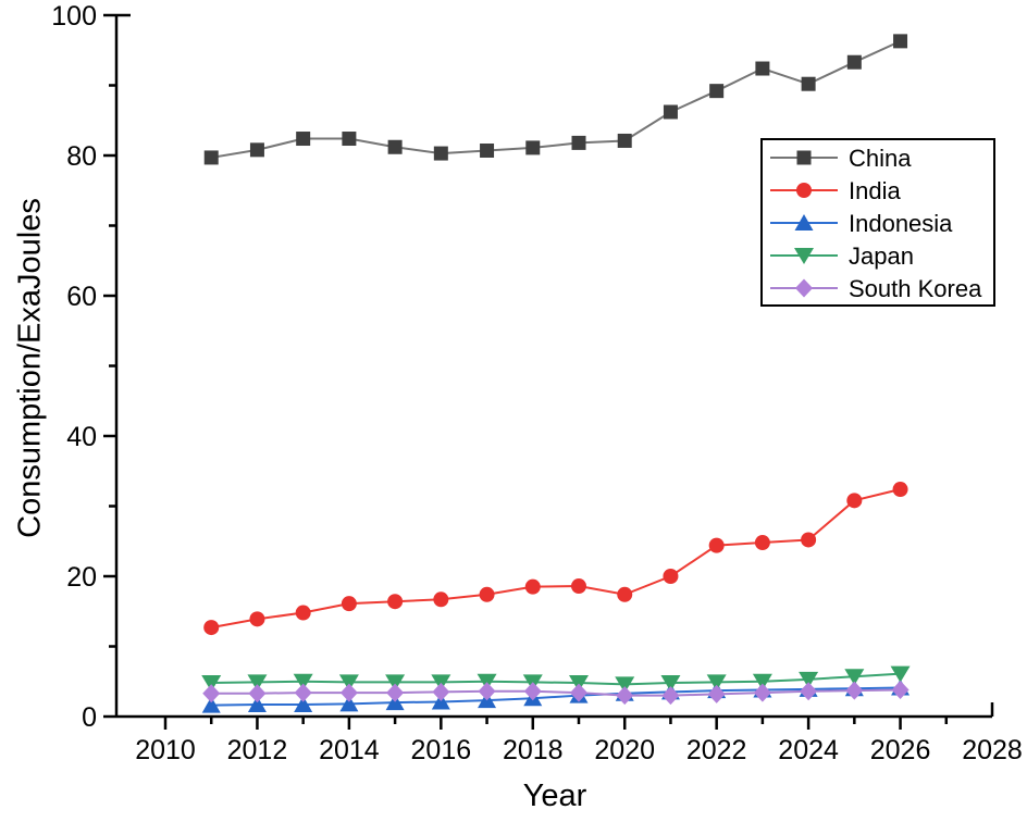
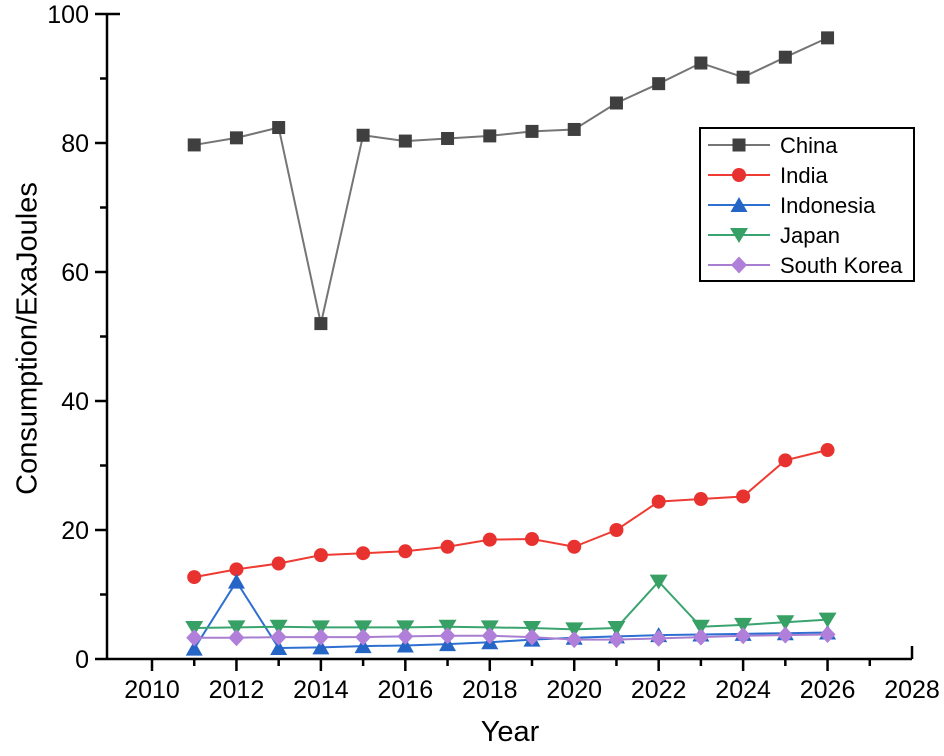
Indonesia/2012: 2 -> 12
China/2014: 82 -> 52
Japan/2022: 5 -> 12
